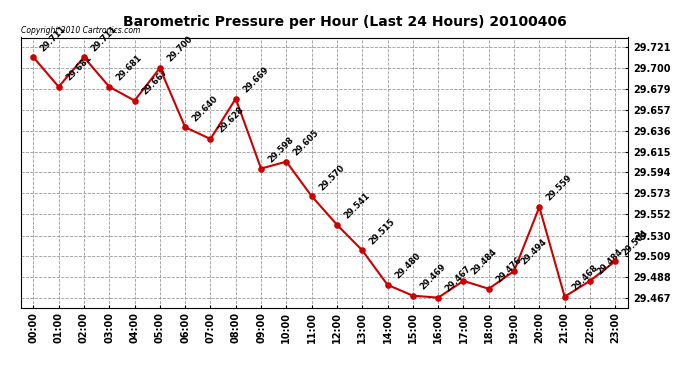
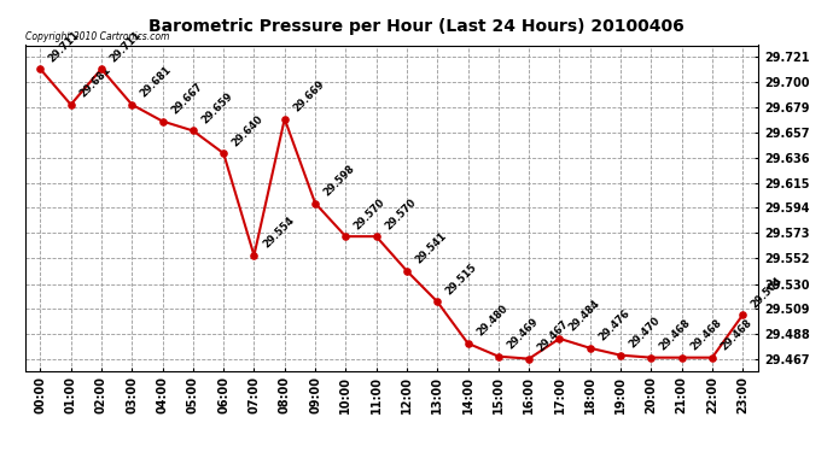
05:00: 29.700 -> 29.659
07:00: 29.628 -> 29.554
10:00: 29.605 -> 29.570
19:00: 29.494 -> 29.470
20:00: 29.559 -> 29.468
22:00: 29.484 -> 29.468
